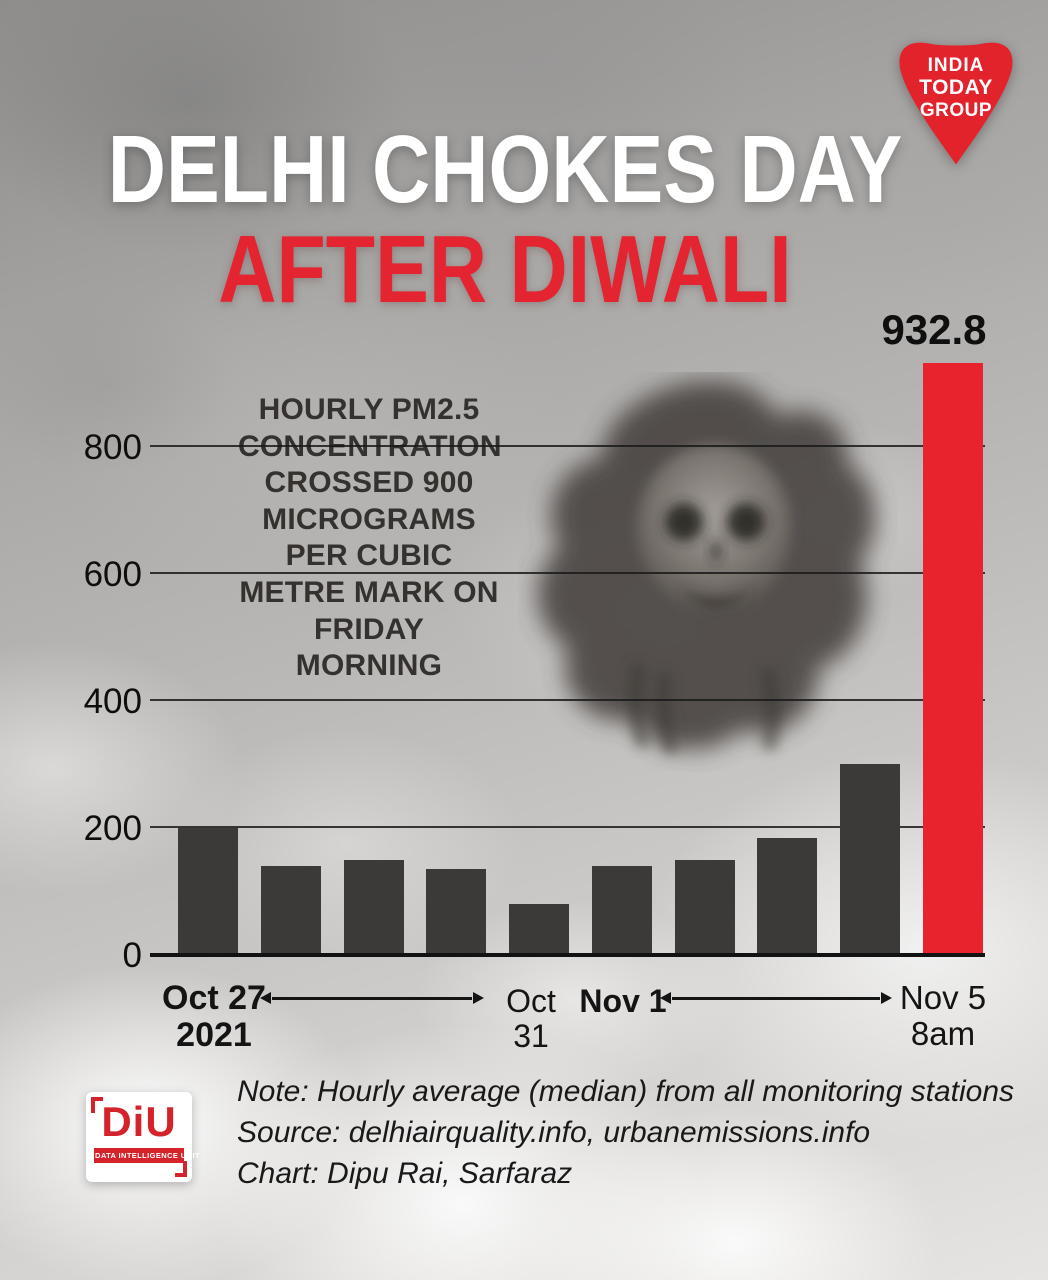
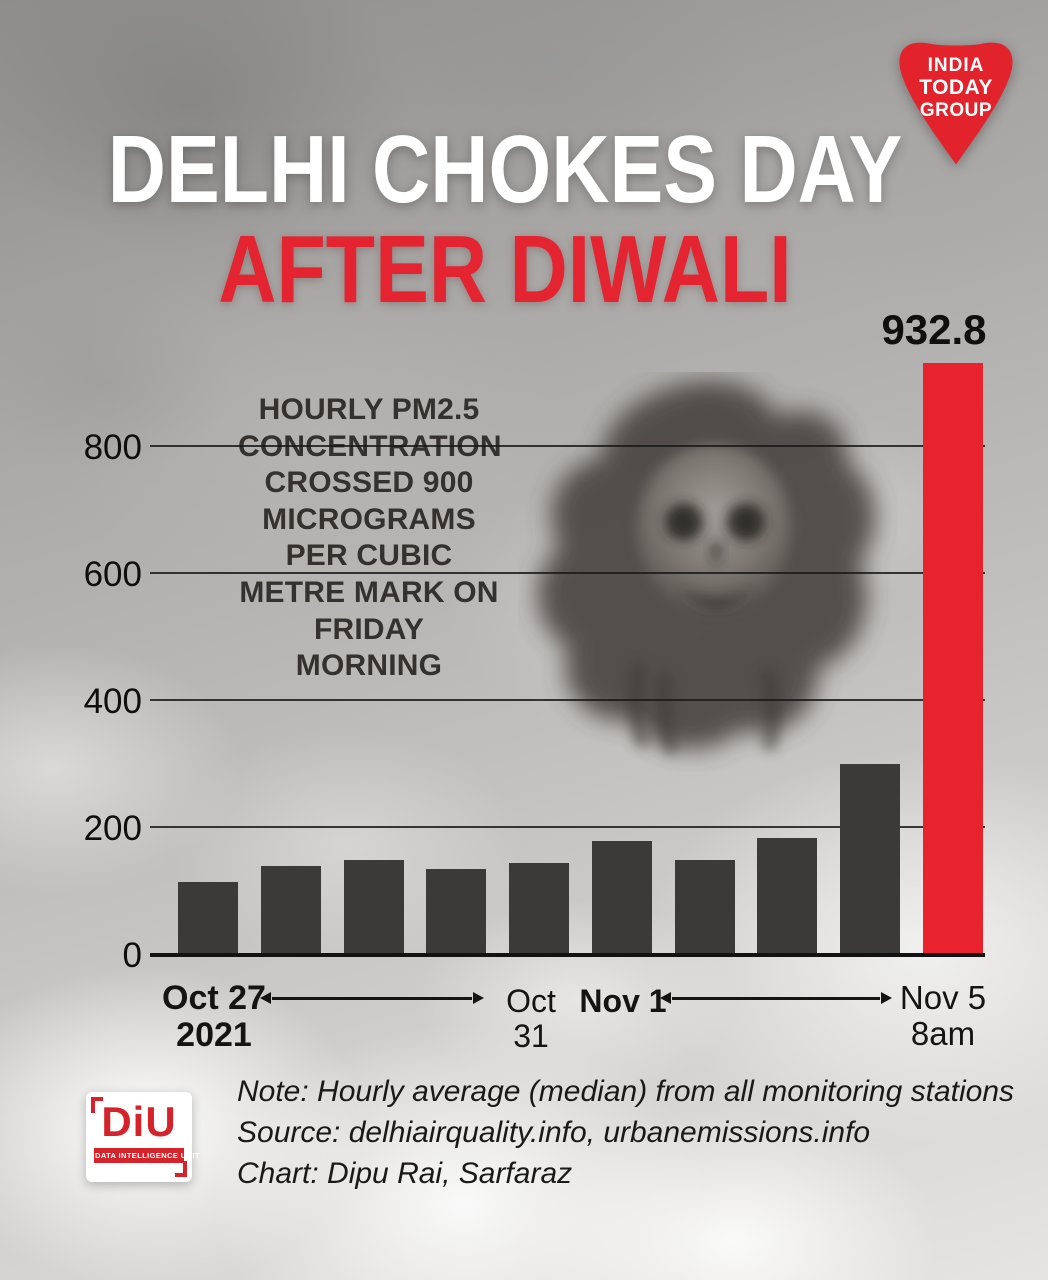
Oct 27: 200 -> 120
Oct 31: 80 -> 140
Nov 1: 140 -> 180
